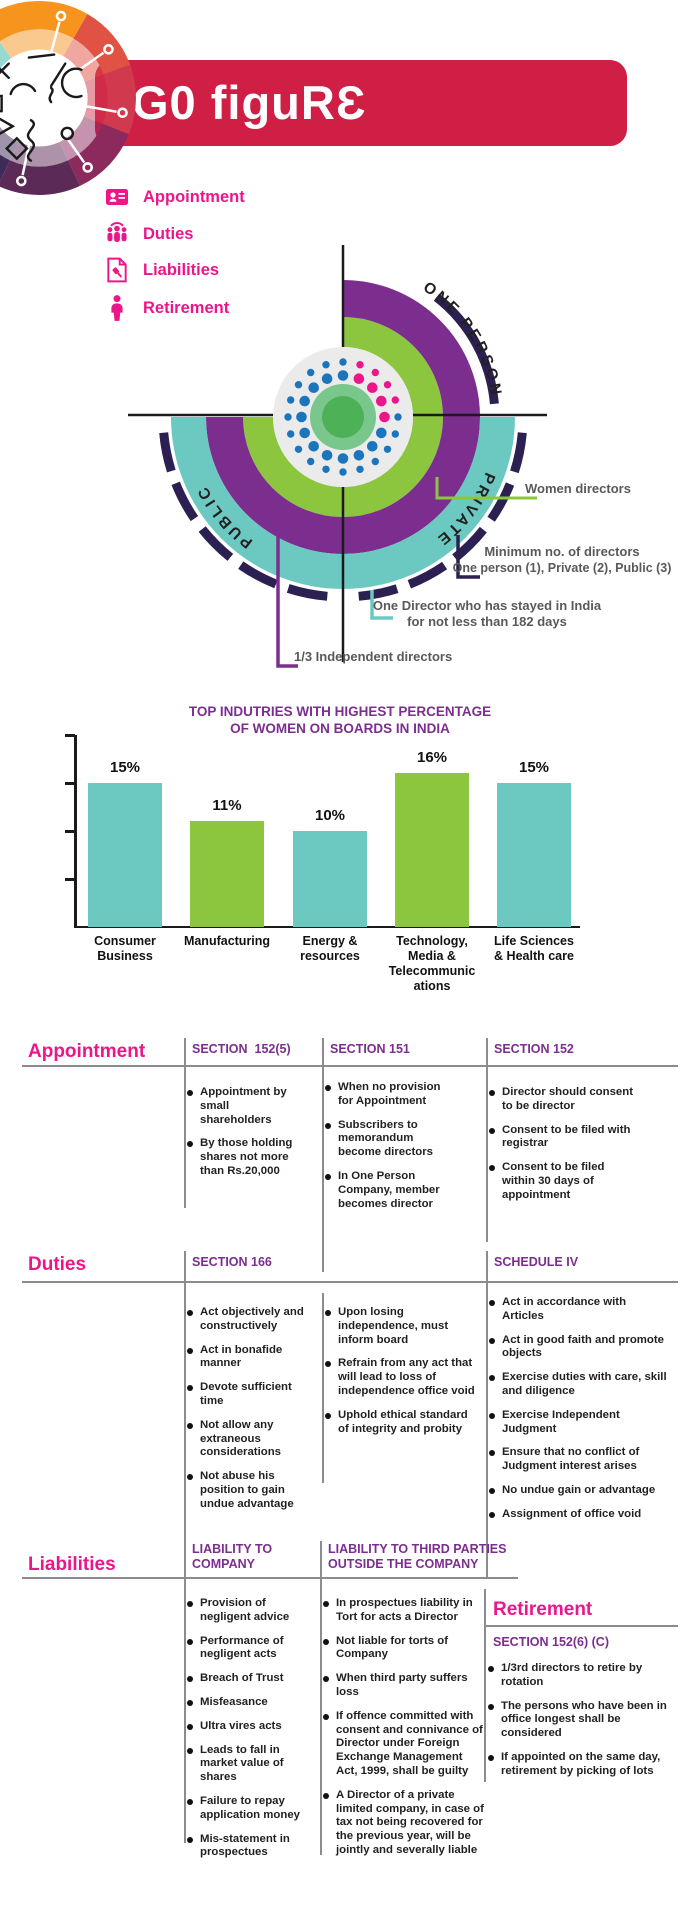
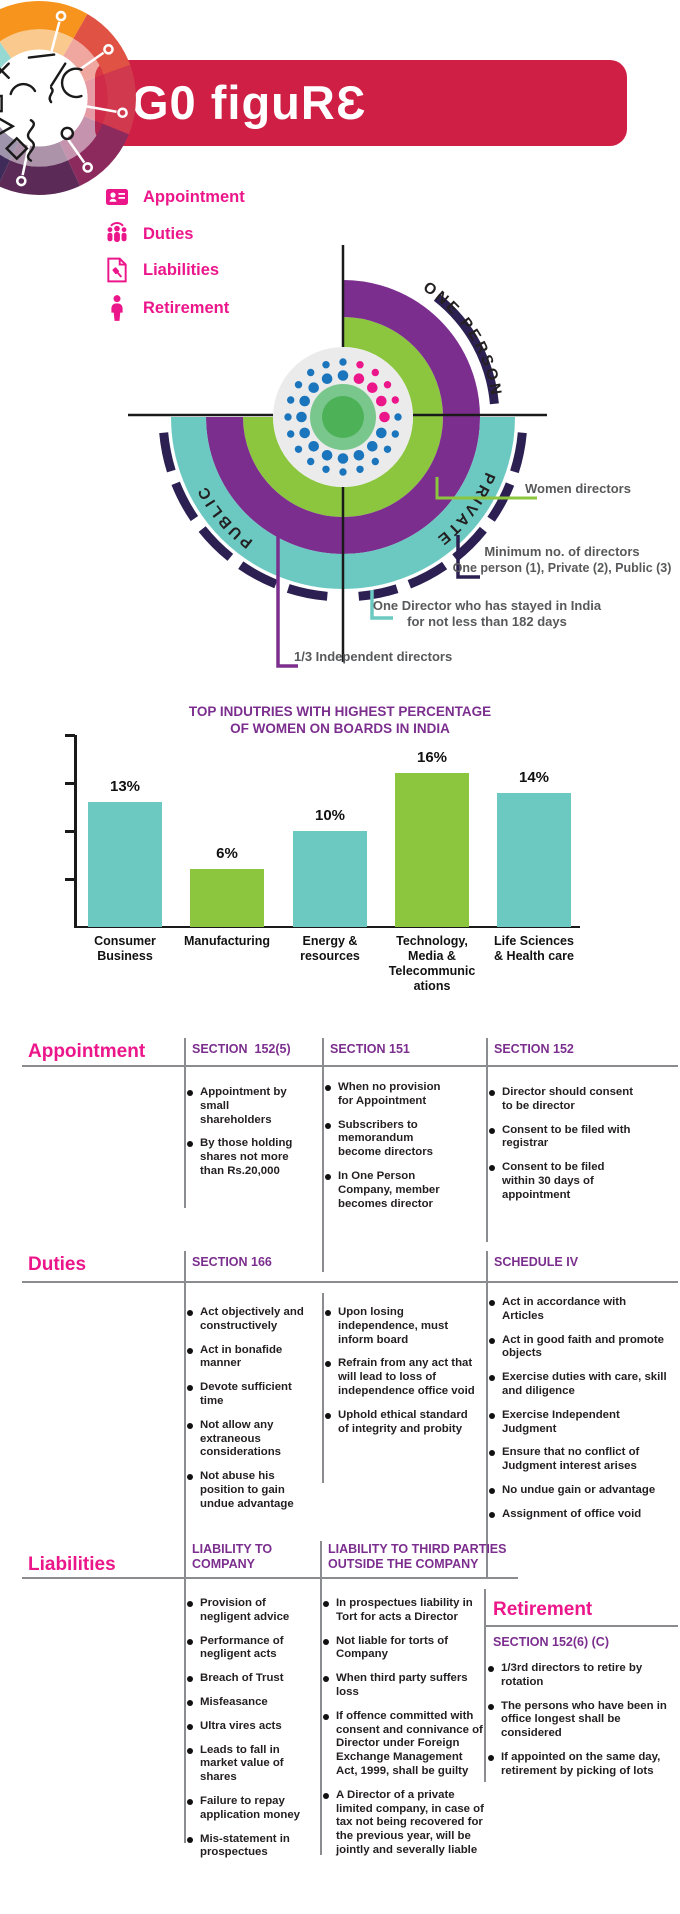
Consumer Business: 15% -> 13%
Manufacturing: 11% -> 6%
Life Sciences & Health care: 15% -> 14%
